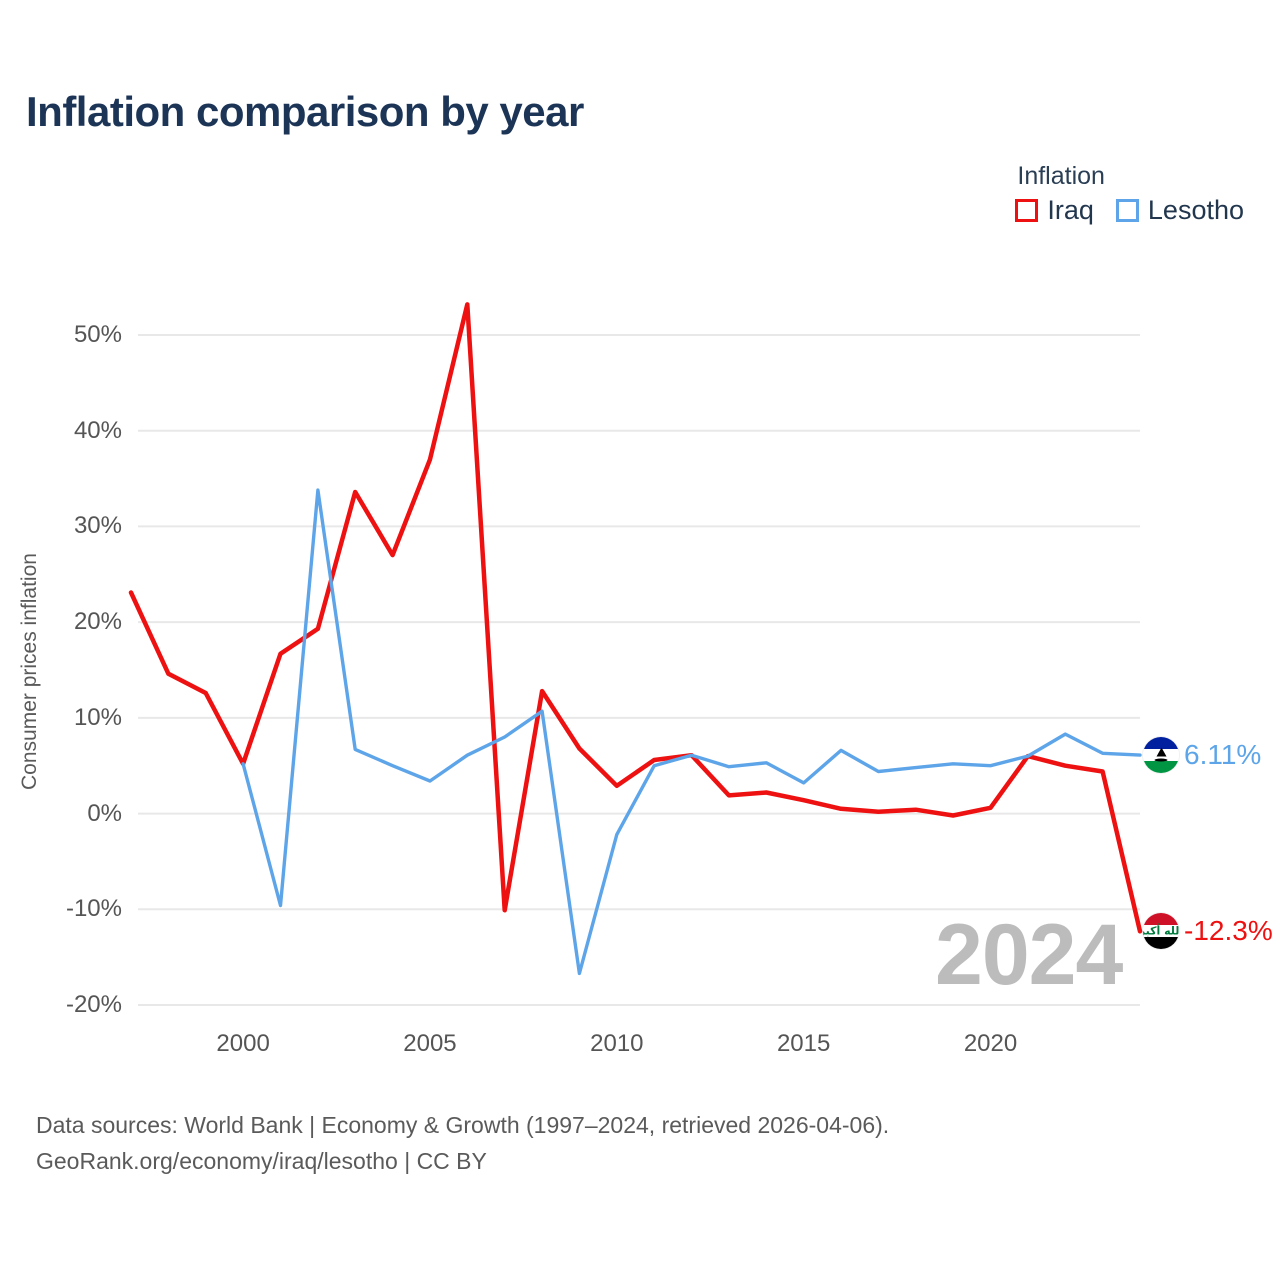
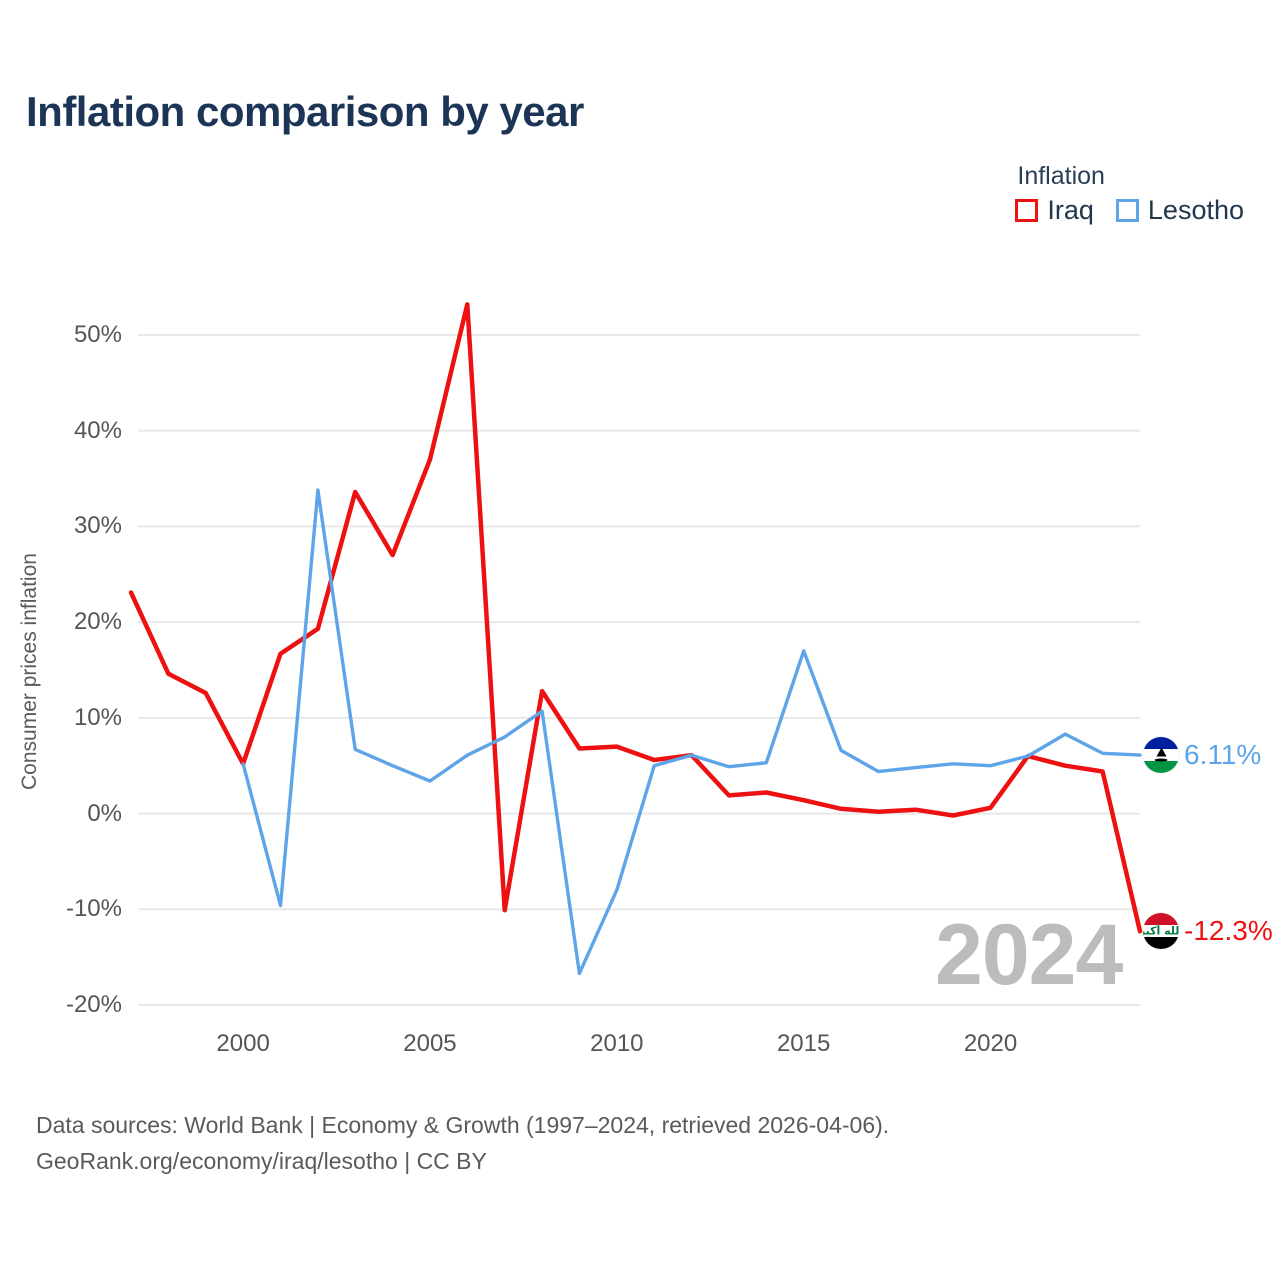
Iraq/2010: 3% -> 7%
Lesotho/2010: -2% -> -8%
Lesotho/2015: 3% -> 17%
